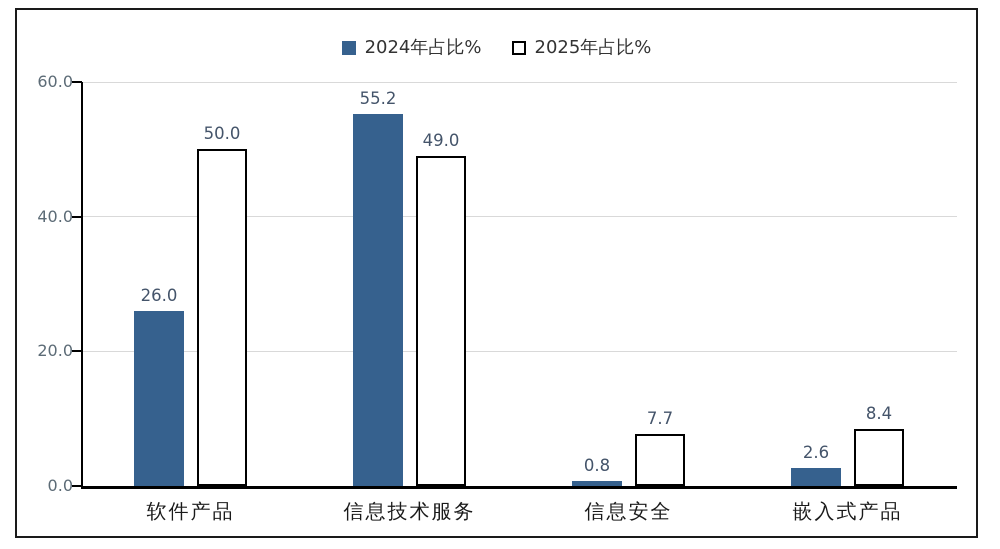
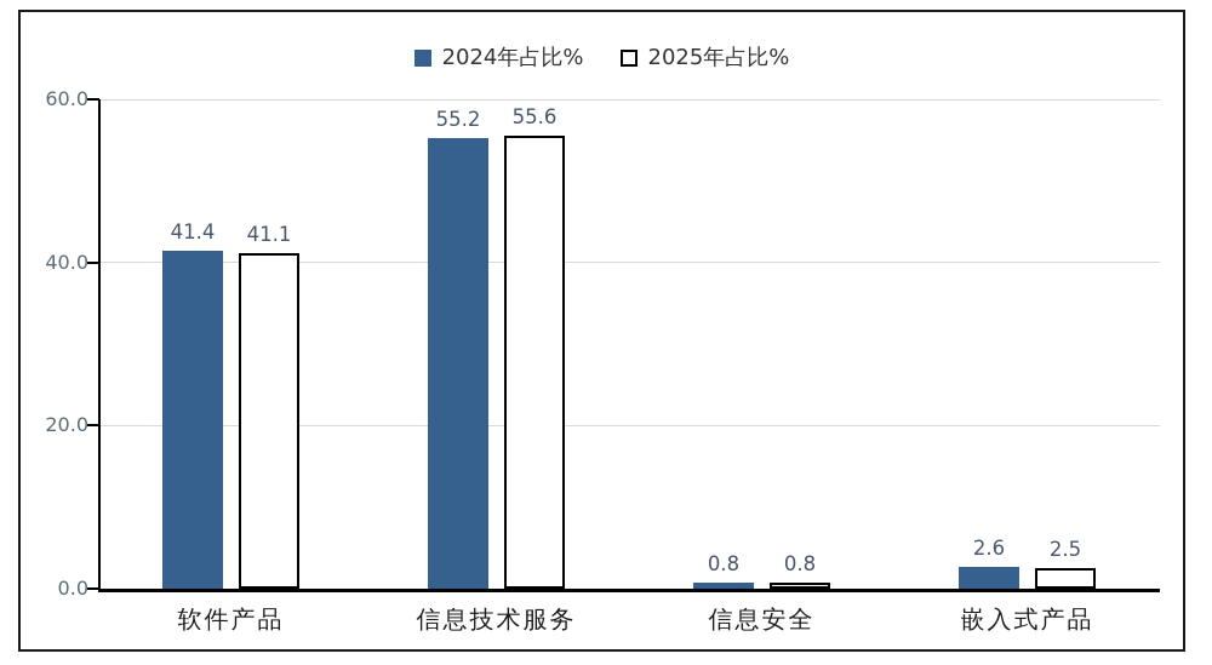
2024年占比%/软件产品: 26.0 -> 41.4
2025年占比%/软件产品: 50.0 -> 41.1
2025年占比%/信息技术服务: 49.0 -> 55.6
2025年占比%/信息安全: 7.7 -> 0.8
2025年占比%/嵌入式产品: 8.4 -> 2.5
